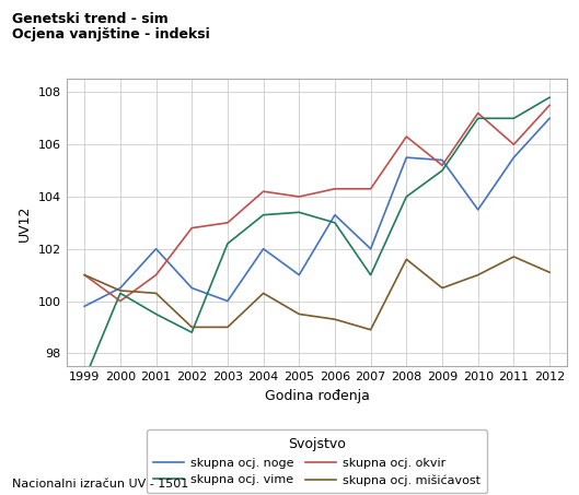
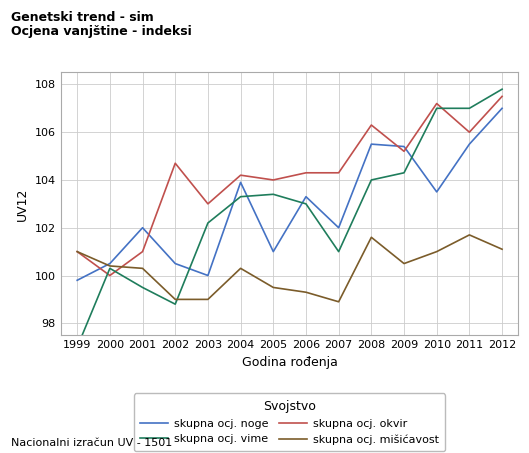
skupna ocj. okvir/2002: 102.8 -> 104.7
skupna ocj. noge/2004: 102.0 -> 103.9
skupna ocj. vime/2009: 105.0 -> 104.3
